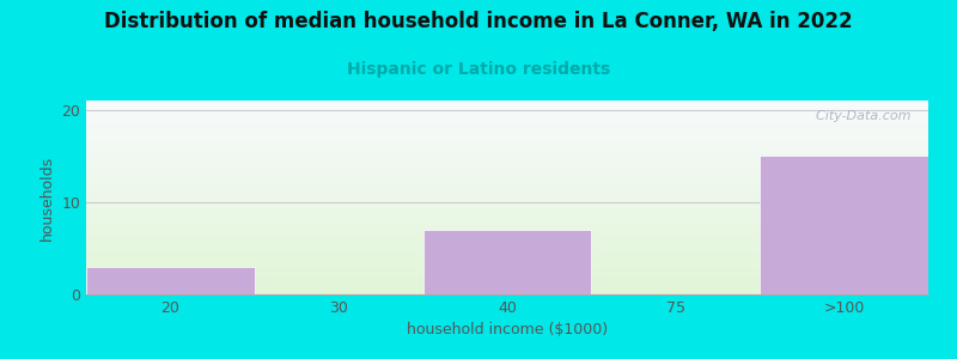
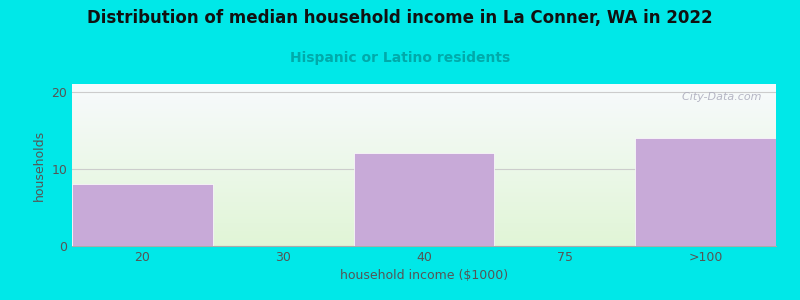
20: 3 -> 8
40: 7 -> 12
>100: 15 -> 14
